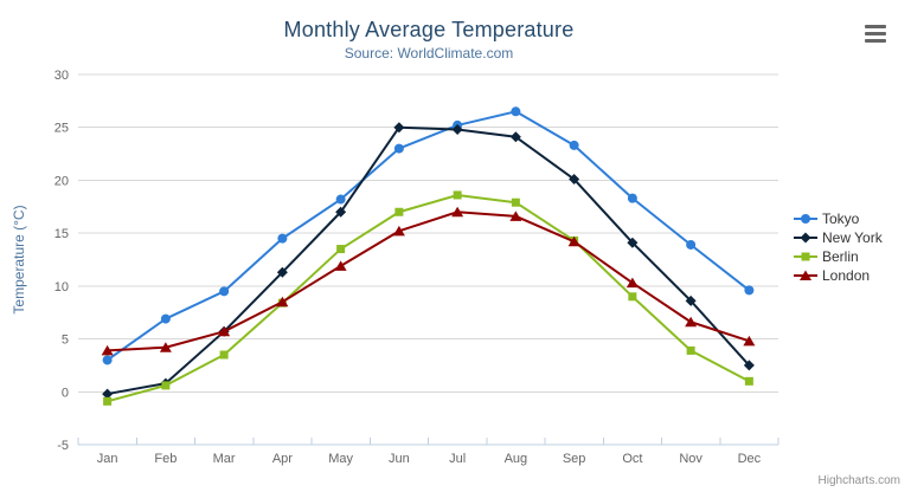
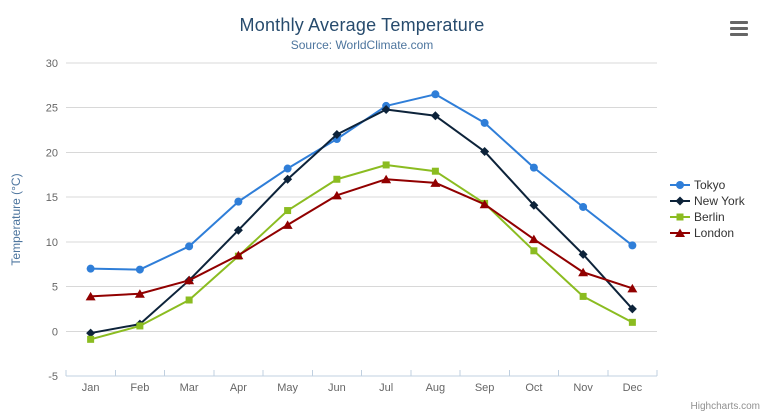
Tokyo/Jan: 3 -> 7
Tokyo/Jun: 23 -> 22
New York/Jun: 25 -> 22
